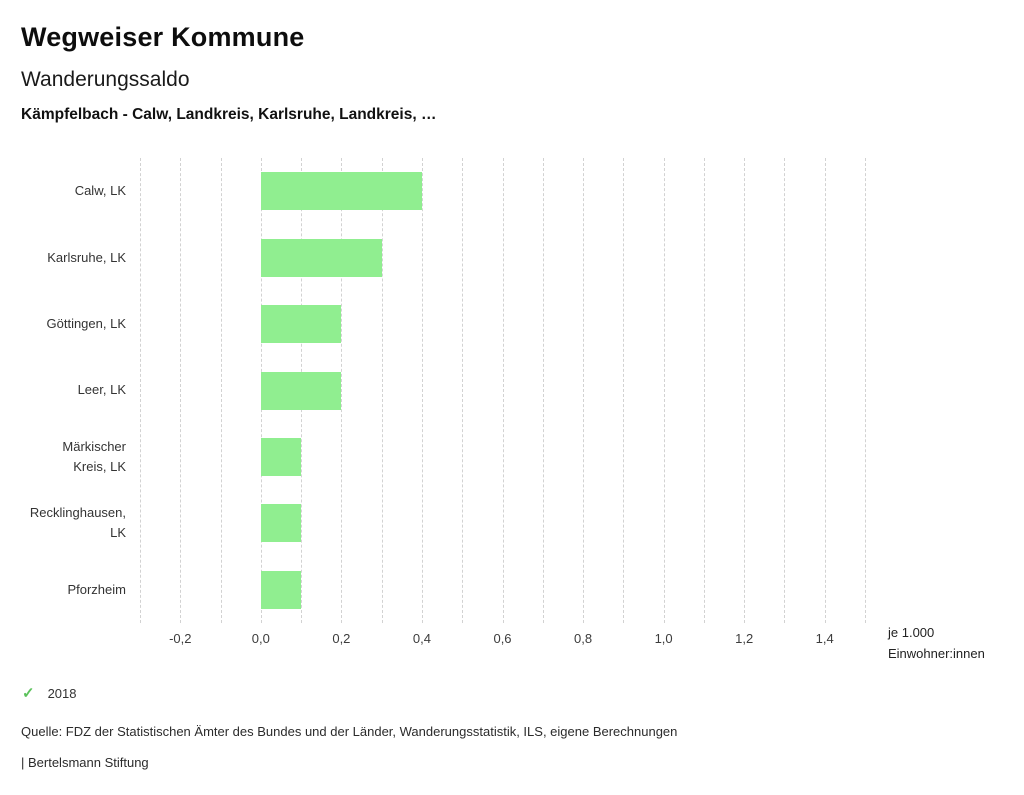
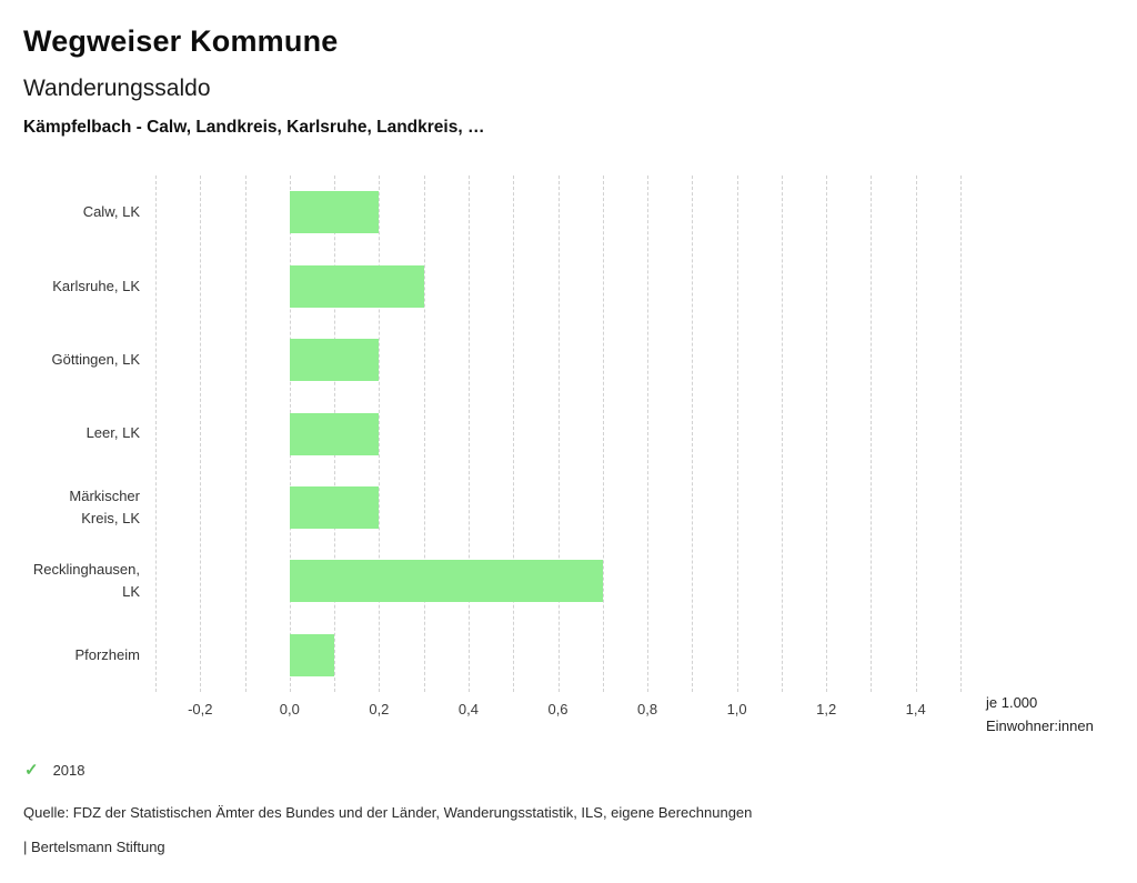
Calw, LK: 0,4 -> 0,2
Märkischer Kreis, LK: 0,1 -> 0,2
Recklinghausen, LK: 0,1 -> 0,7
